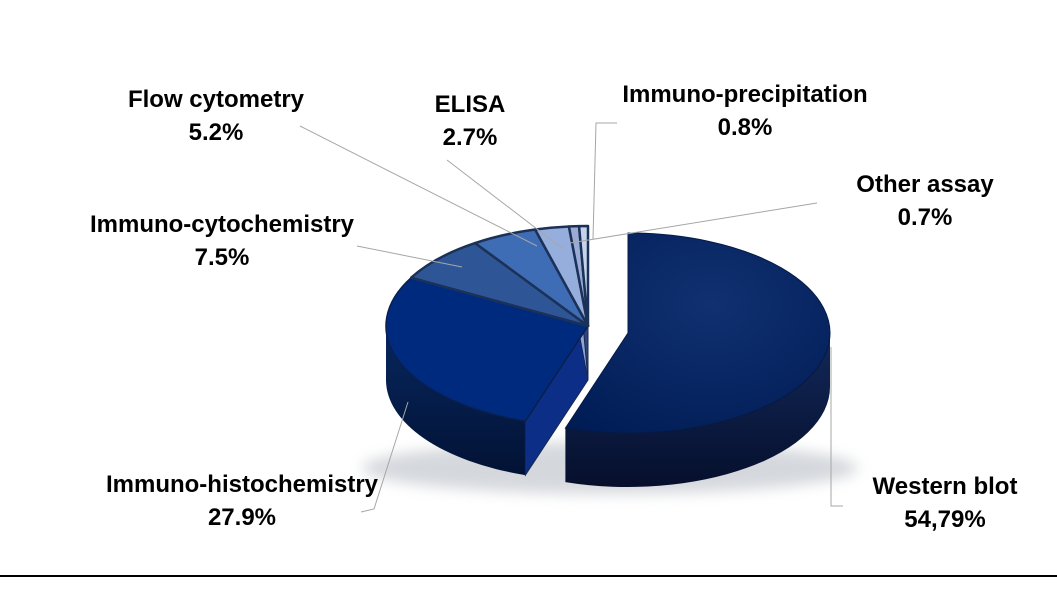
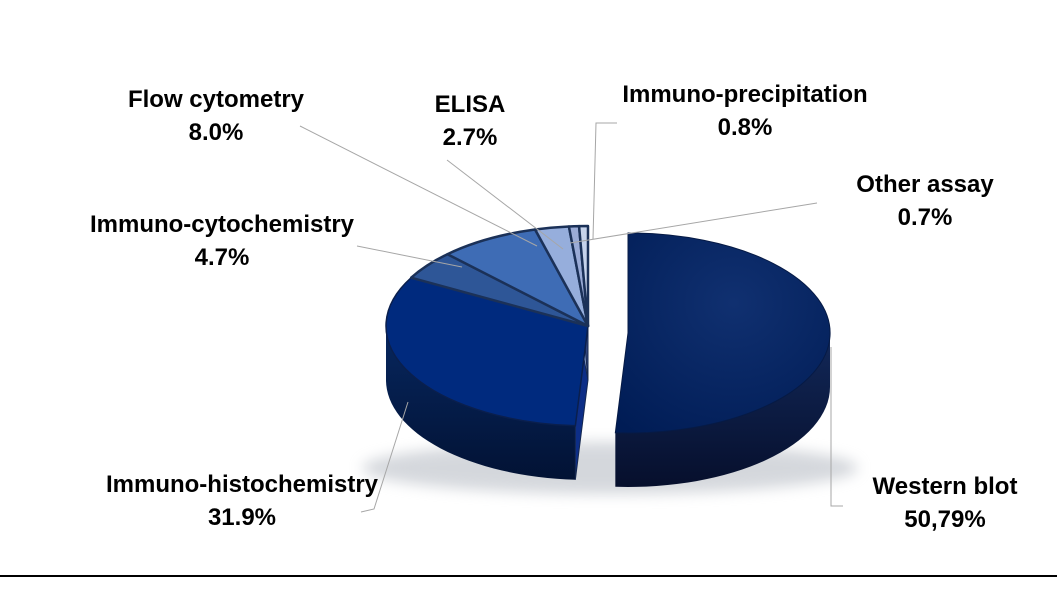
Western blot: 54,79% -> 50,79%
Immuno-histochemistry: 27.9% -> 31.9%
Immuno-cytochemistry: 7.5% -> 4.7%
Flow cytometry: 5.2% -> 8.0%
